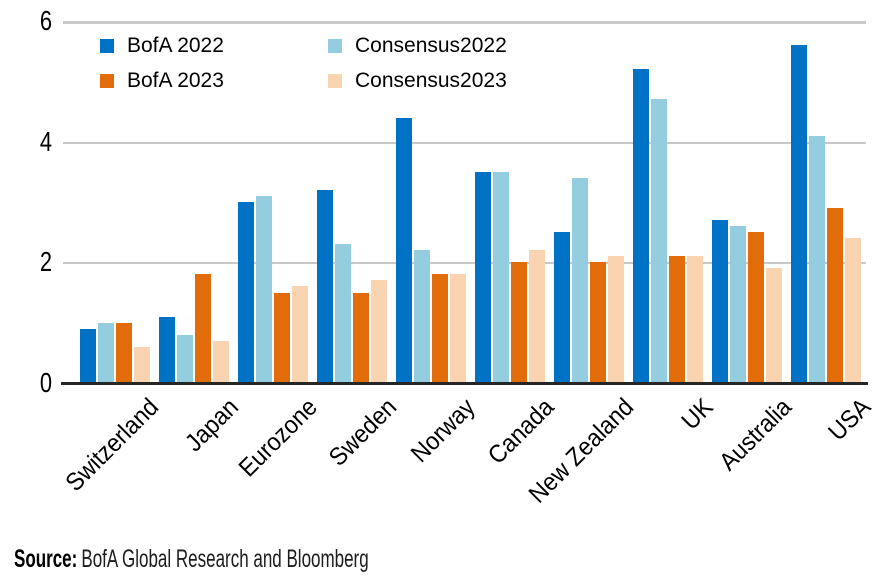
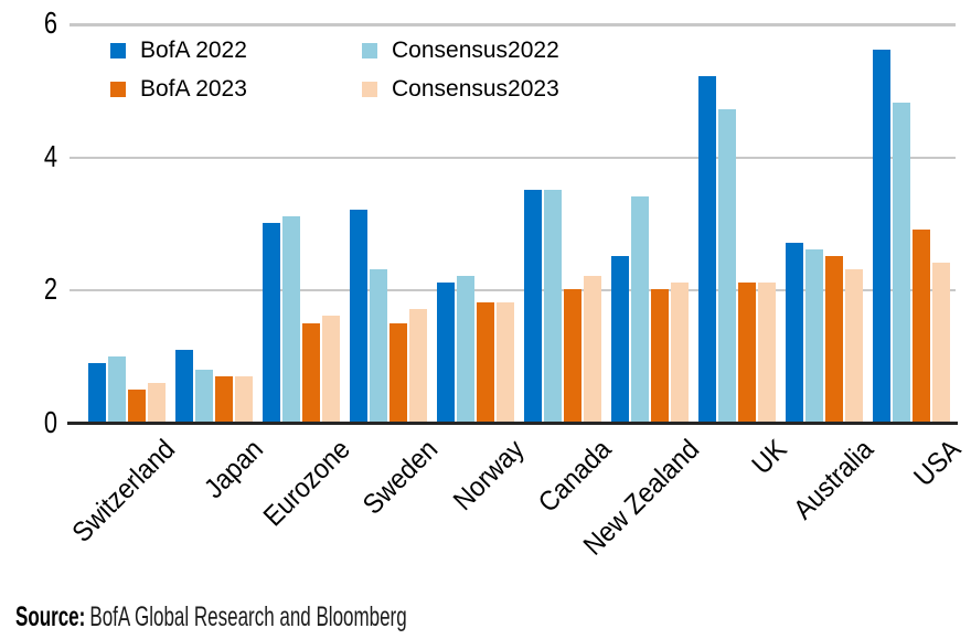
BofA 2023/Switzerland: 1.0 -> 0.5
BofA 2023/Japan: 1.8 -> 0.7
BofA 2022/Norway: 4.4 -> 2.1
Consensus2023/Australia: 1.9 -> 2.3
Consensus2022/USA: 4.1 -> 4.8
